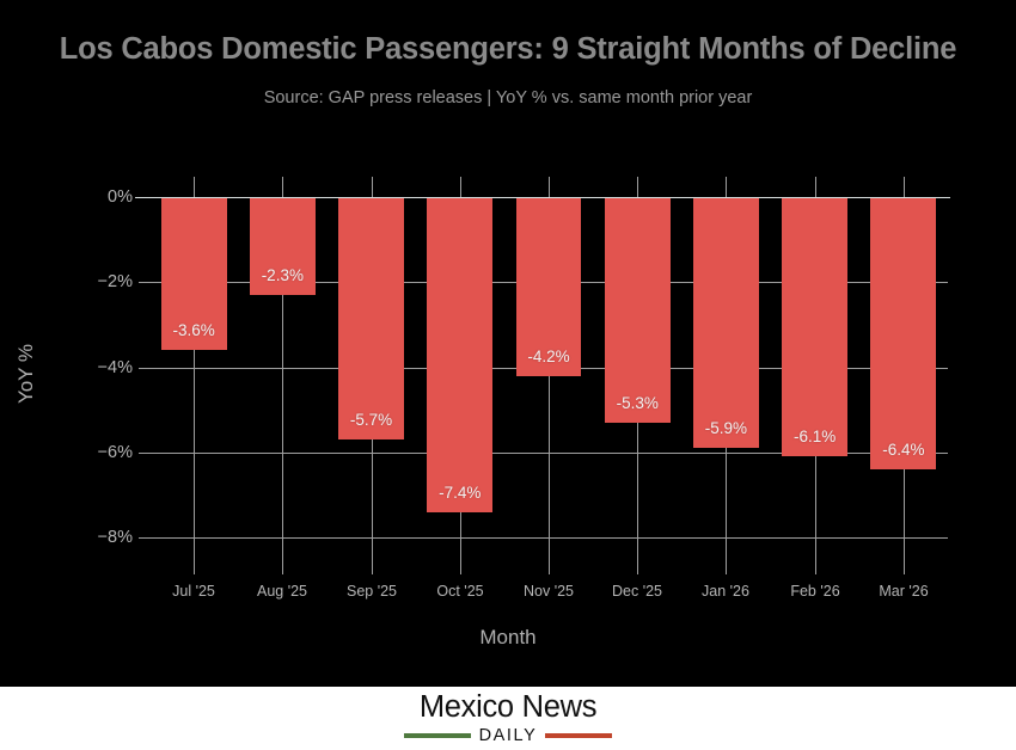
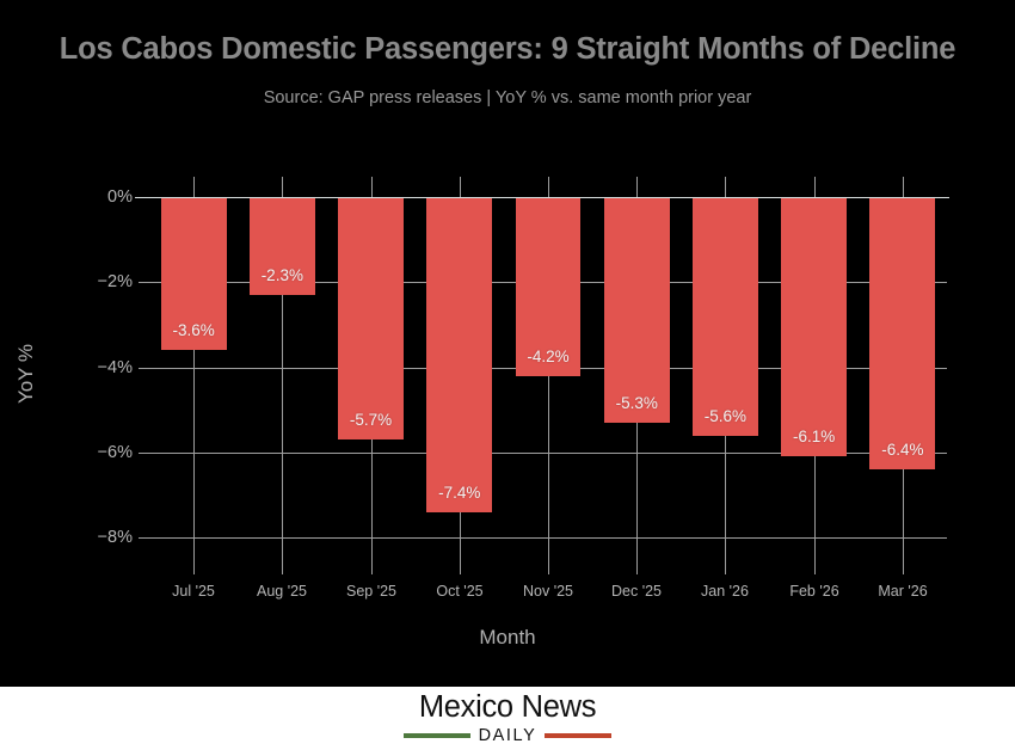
Jan '26: -5.9% -> -5.6%
